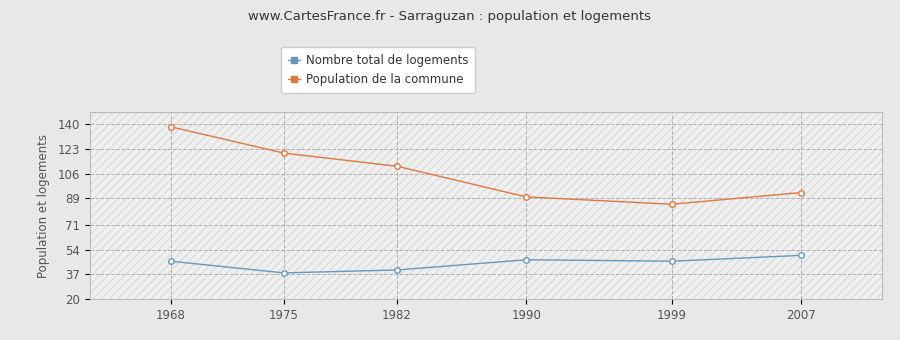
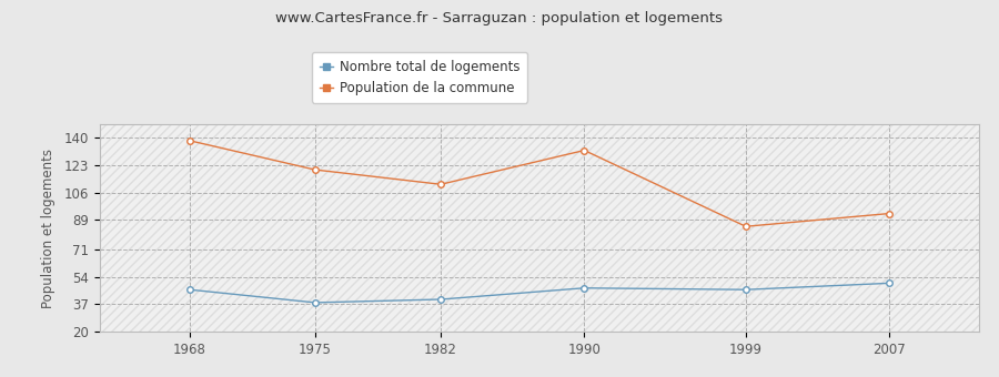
Population de la commune/1990: 90 -> 132
